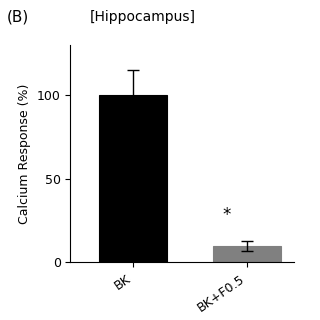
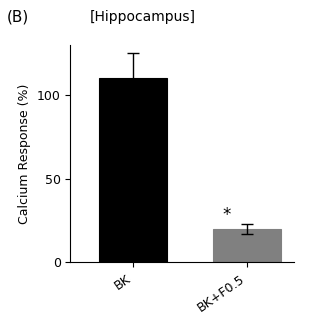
BK: 100 -> 110
BK+F0.5: 10 -> 20
